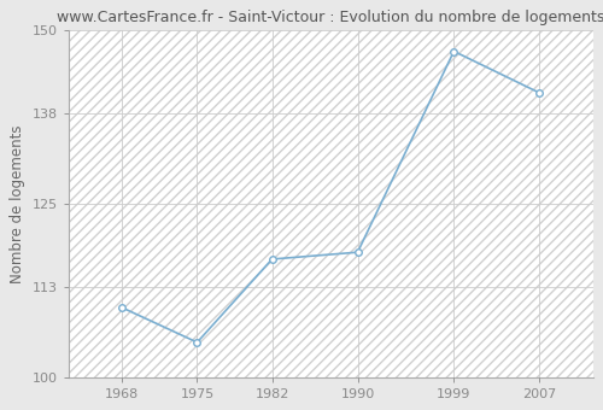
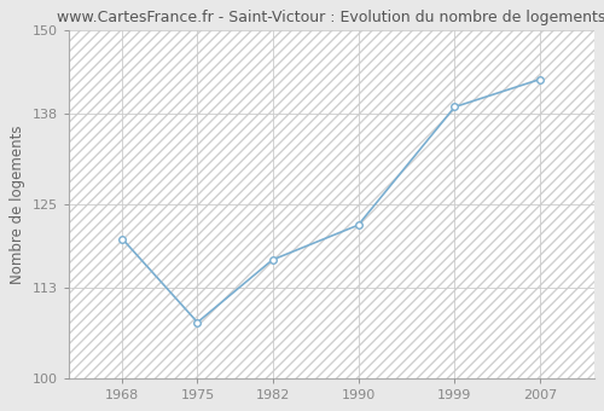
1968: 110 -> 120
1975: 105 -> 108
1990: 118 -> 122
1999: 147 -> 139
2007: 141 -> 143
